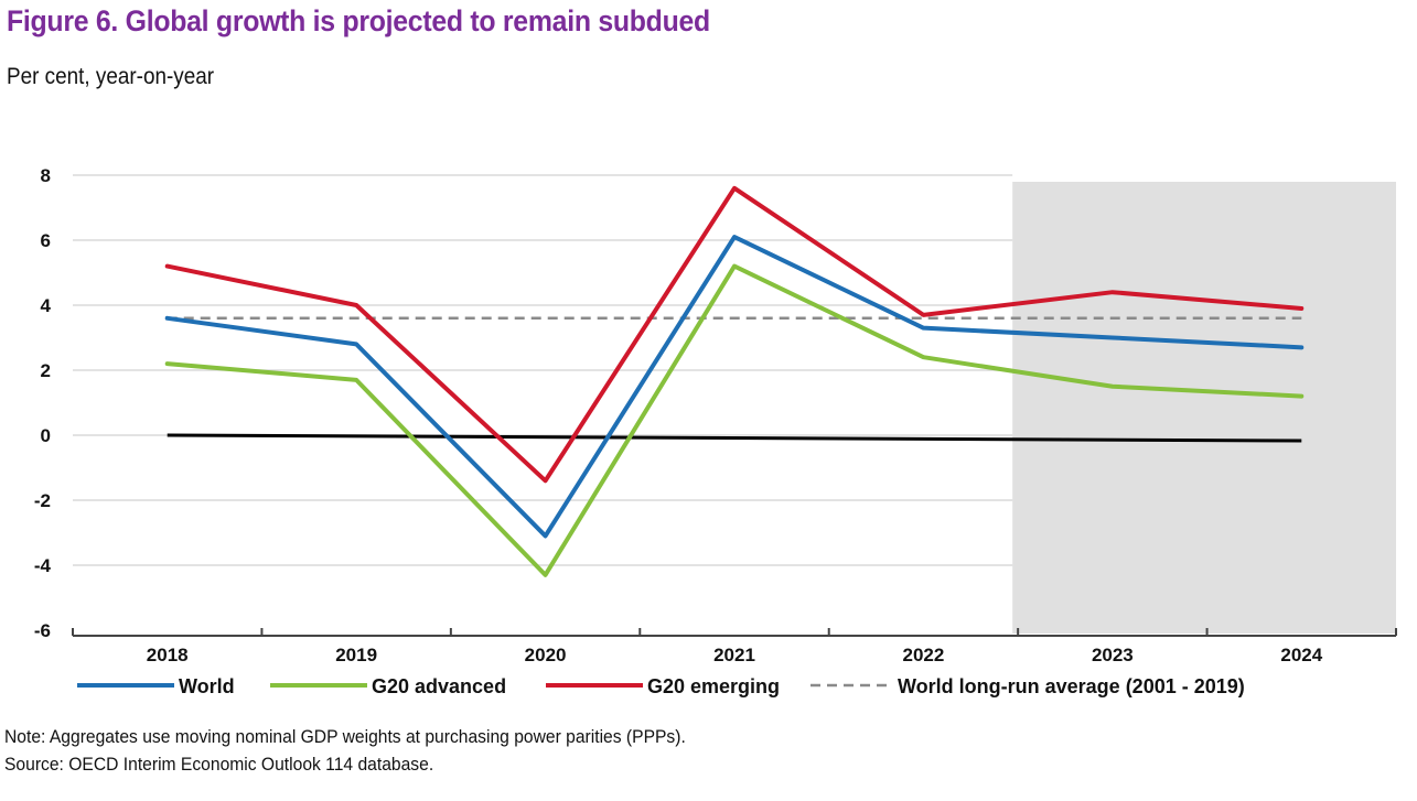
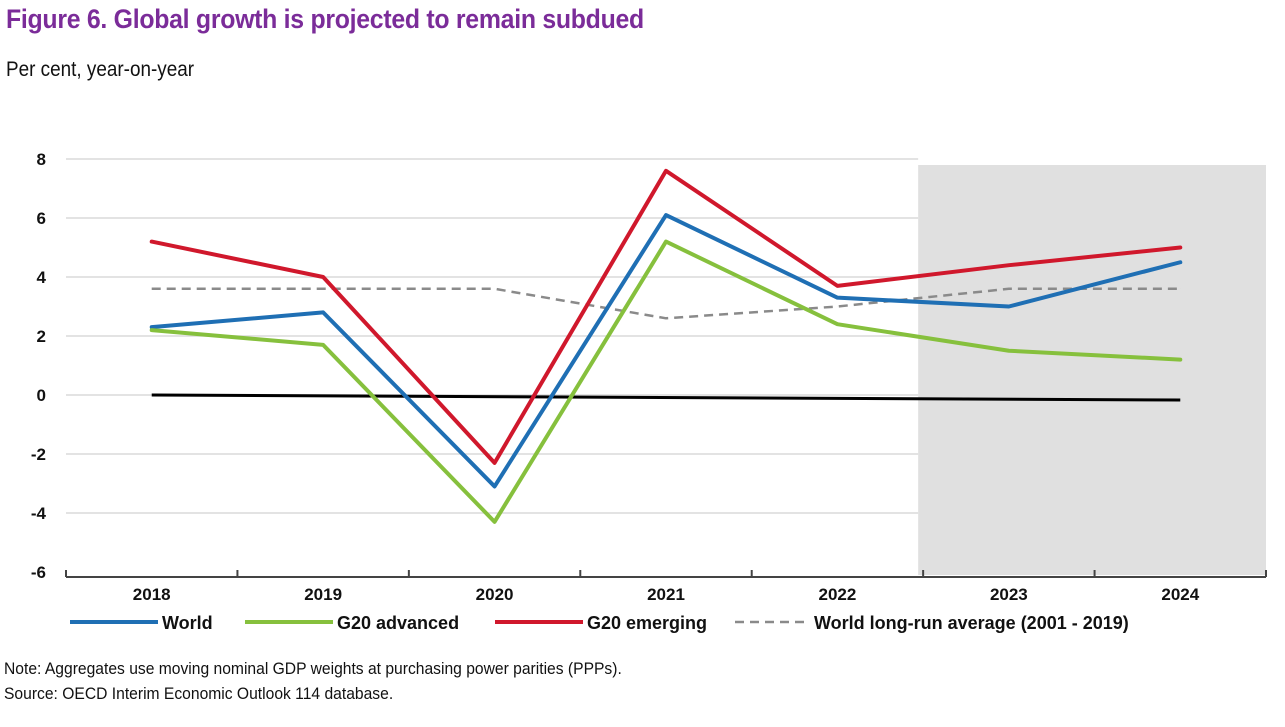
World/2018: 3.6 -> 2.3
G20 emerging/2020: -1.4 -> -2.3
World long-run average (2001 - 2019)/2021: 3.6 -> 2.6
World long-run average (2001 - 2019)/2022: 3.6 -> 3.0
World/2024: 2.7 -> 4.5
G20 emerging/2024: 3.9 -> 5.0
